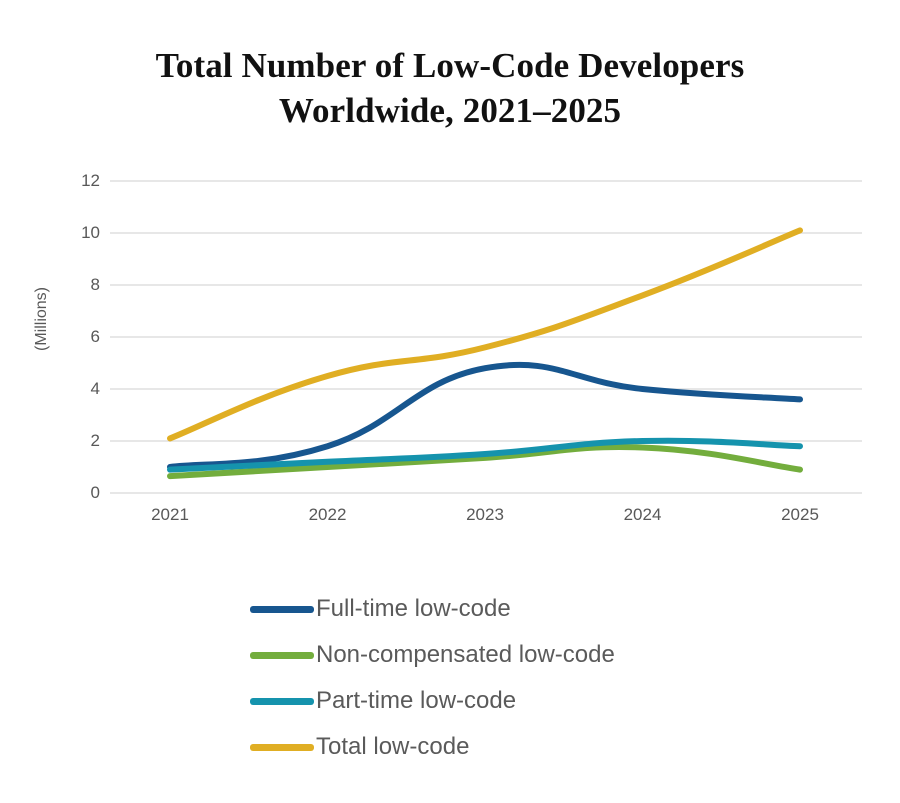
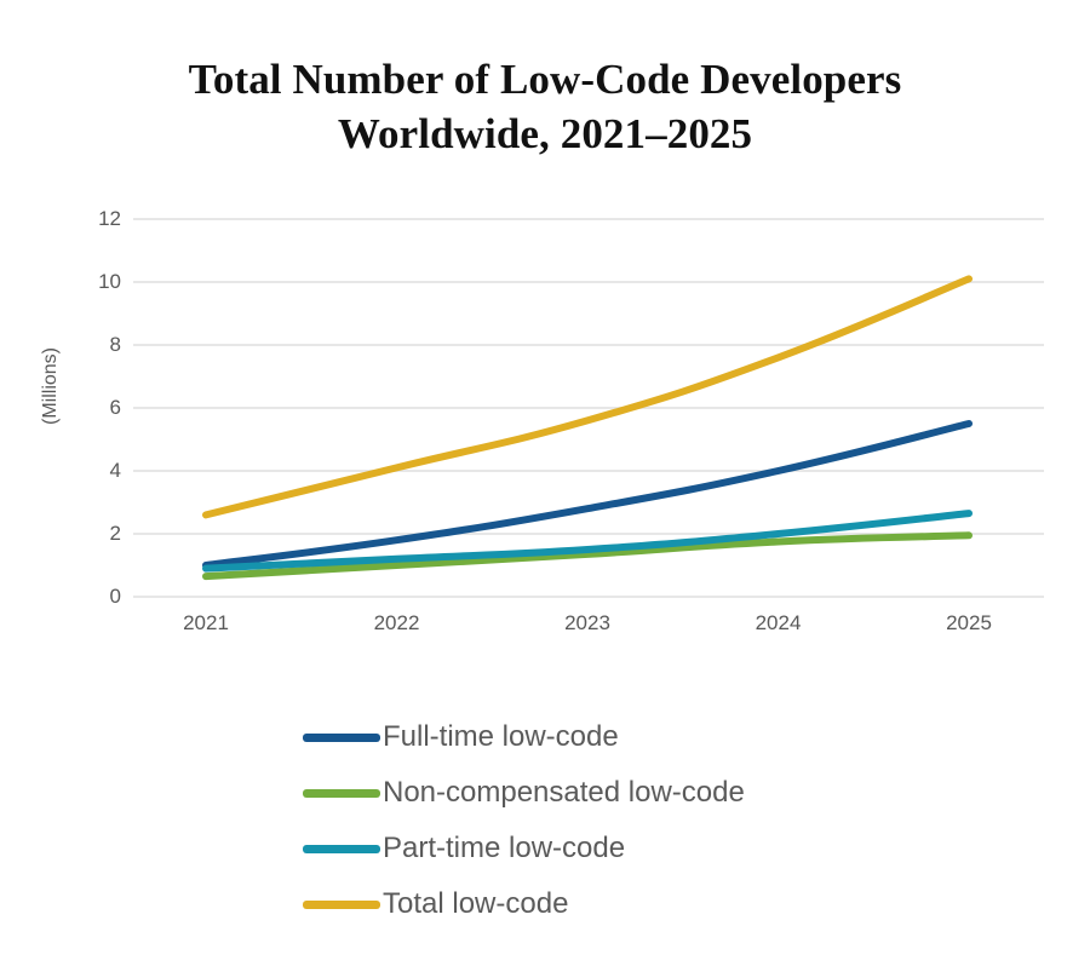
Total low-code/2021: 2.1 -> 2.6
Total low-code/2022: 4.5 -> 4.1
Full-time low-code/2023: 4.8 -> 2.8
Full-time low-code/2025: 3.6 -> 5.5
Non-compensated low-code/2025: 0.9 -> 1.9
Part-time low-code/2025: 1.8 -> 2.6
